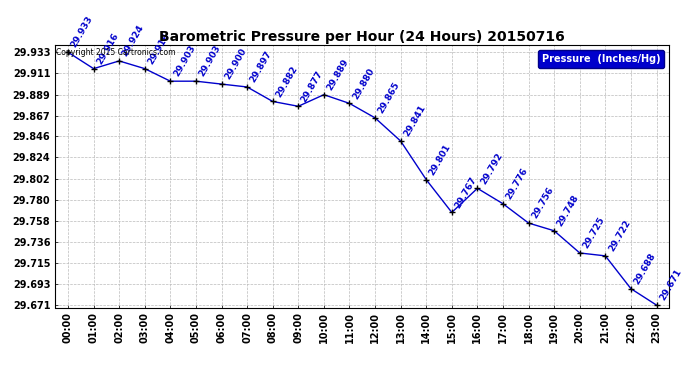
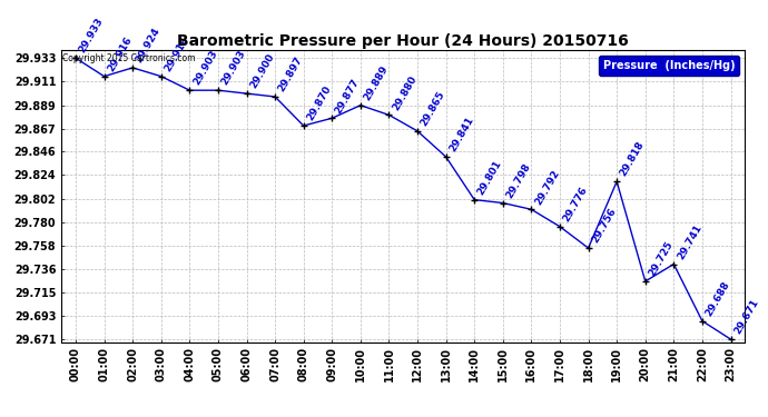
08:00: 29.882 -> 29.870
15:00: 29.767 -> 29.798
19:00: 29.748 -> 29.818
21:00: 29.722 -> 29.741
